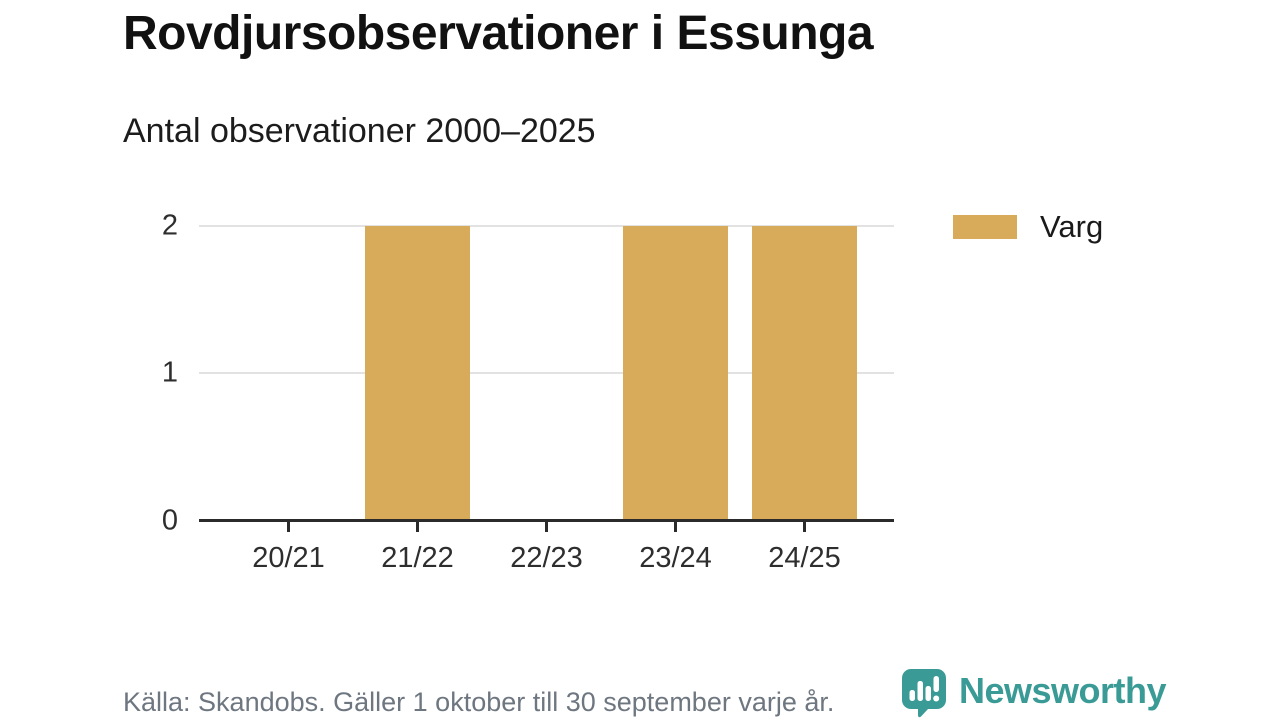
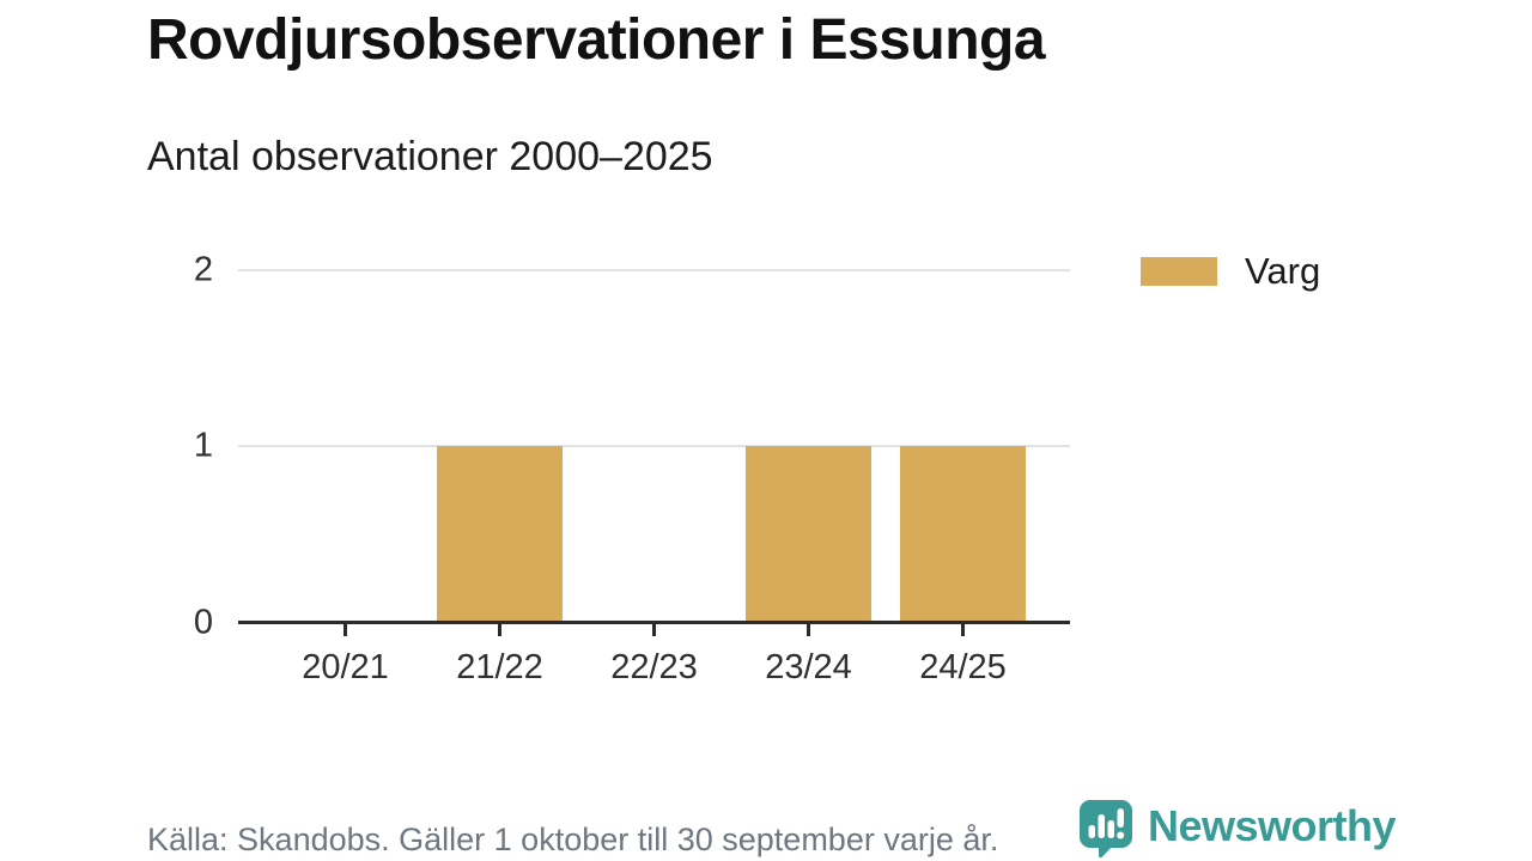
21/22: 2 -> 1
23/24: 2 -> 1
24/25: 2 -> 1
